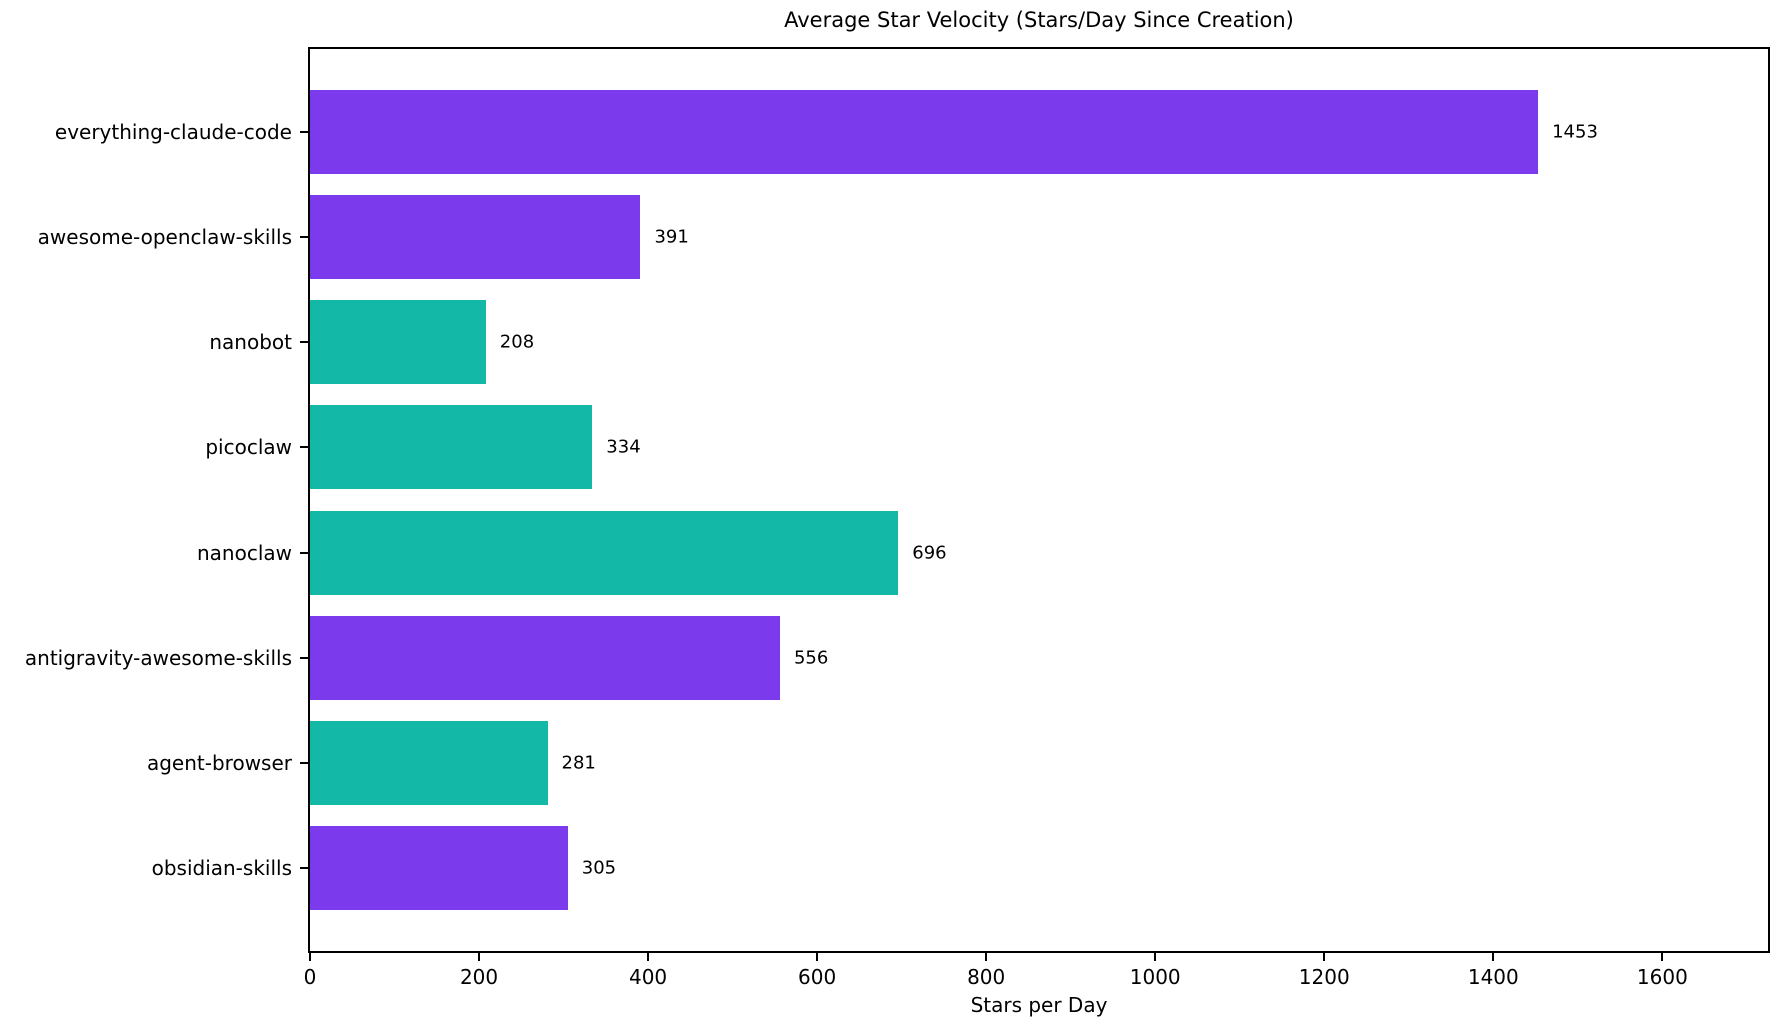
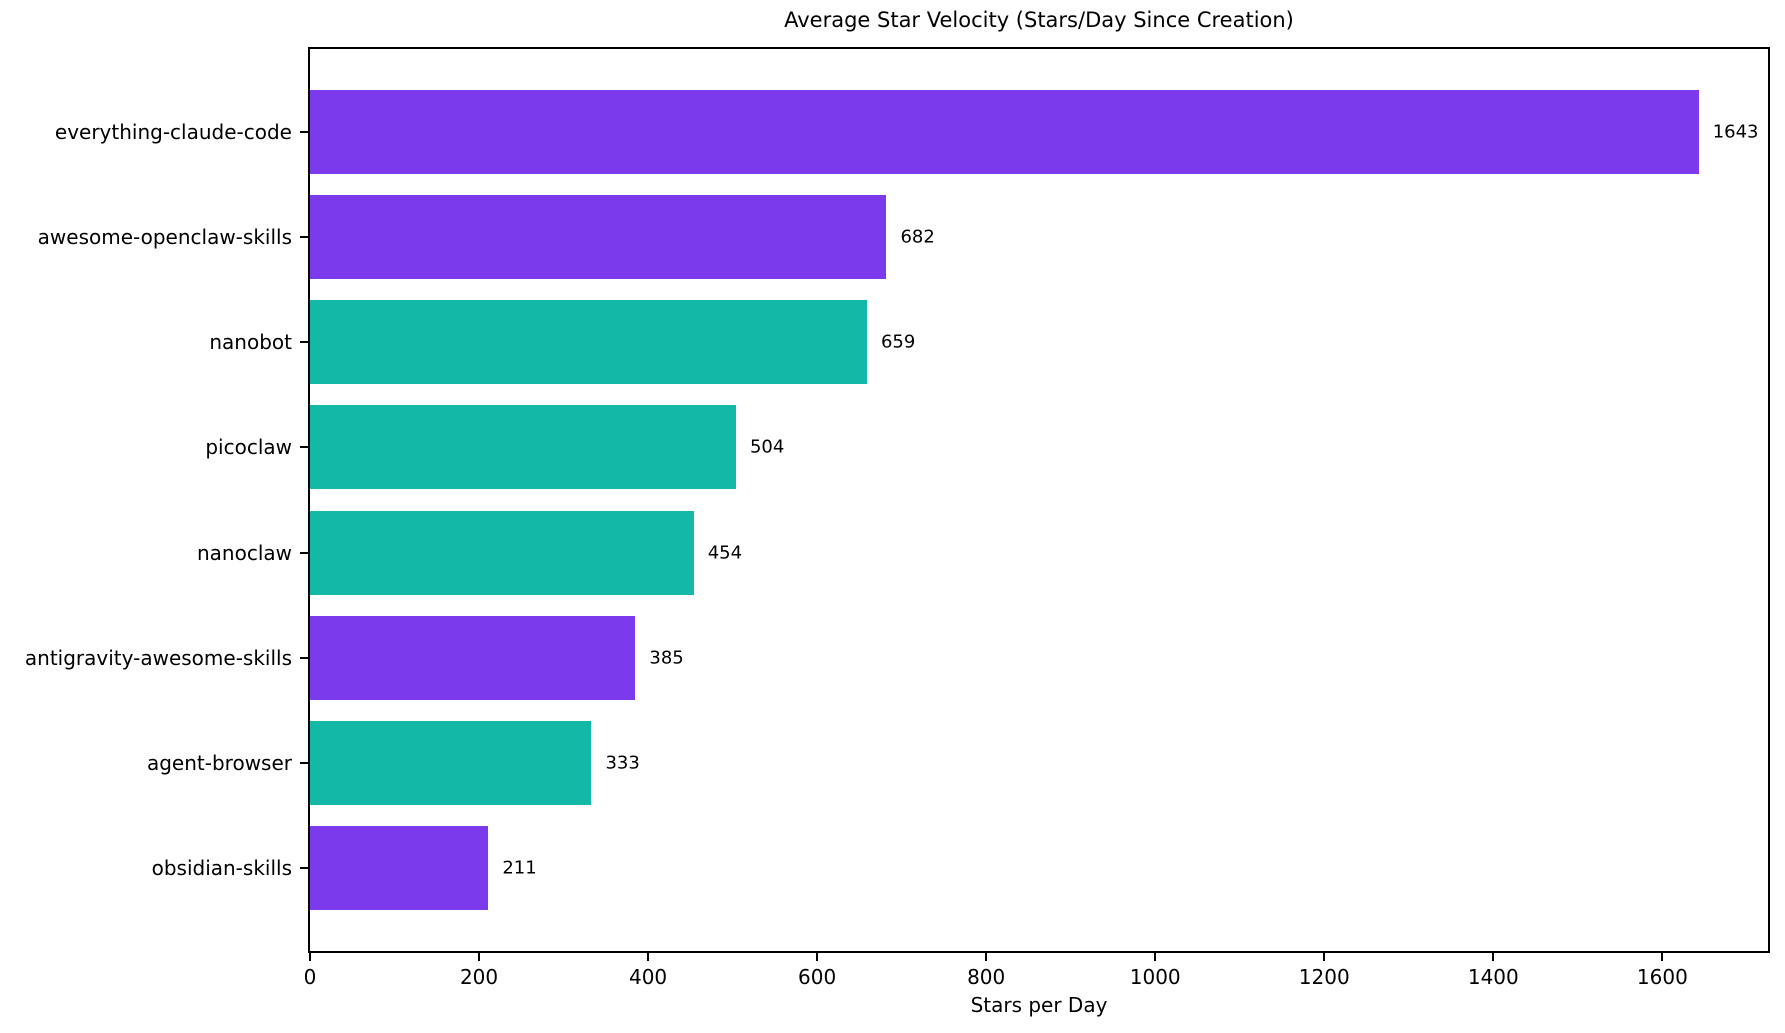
everything-claude-code: 1453 -> 1643
awesome-openclaw-skills: 391 -> 682
nanobot: 208 -> 659
picoclaw: 334 -> 504
nanoclaw: 696 -> 454
antigravity-awesome-skills: 556 -> 385
agent-browser: 281 -> 333
obsidian-skills: 305 -> 211
